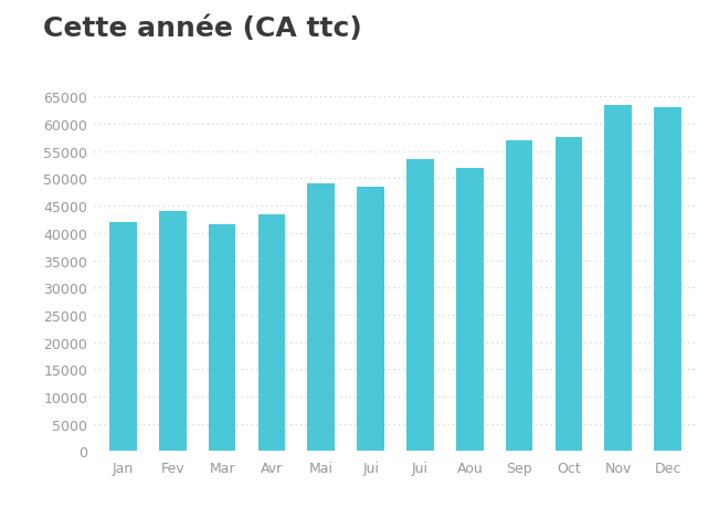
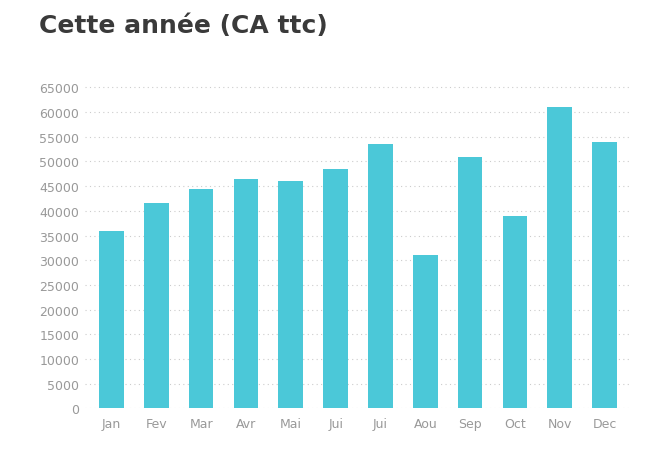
Jan: 42000 -> 36000
Fev: 44000 -> 41500
Mar: 41500 -> 44500
Avr: 43500 -> 46500
Mai: 49000 -> 46000
Aou: 52000 -> 31000
Sep: 57000 -> 51000
Oct: 57500 -> 39000
Nov: 63500 -> 61000
Dec: 63000 -> 54000
